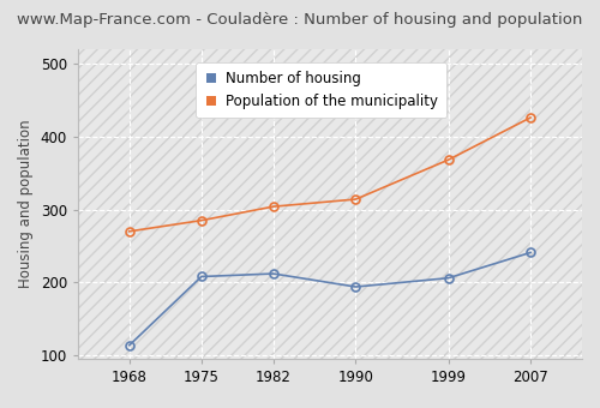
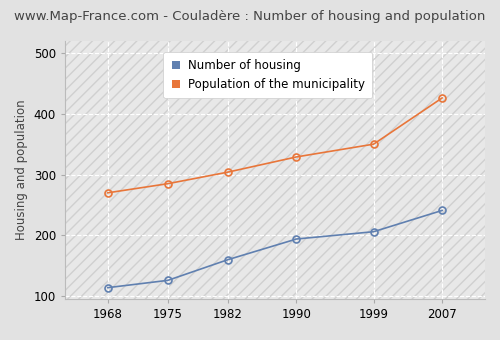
Number of housing/1975: 208 -> 126
Number of housing/1982: 212 -> 160
Population of the municipality/1990: 314 -> 329
Population of the municipality/1999: 368 -> 350
